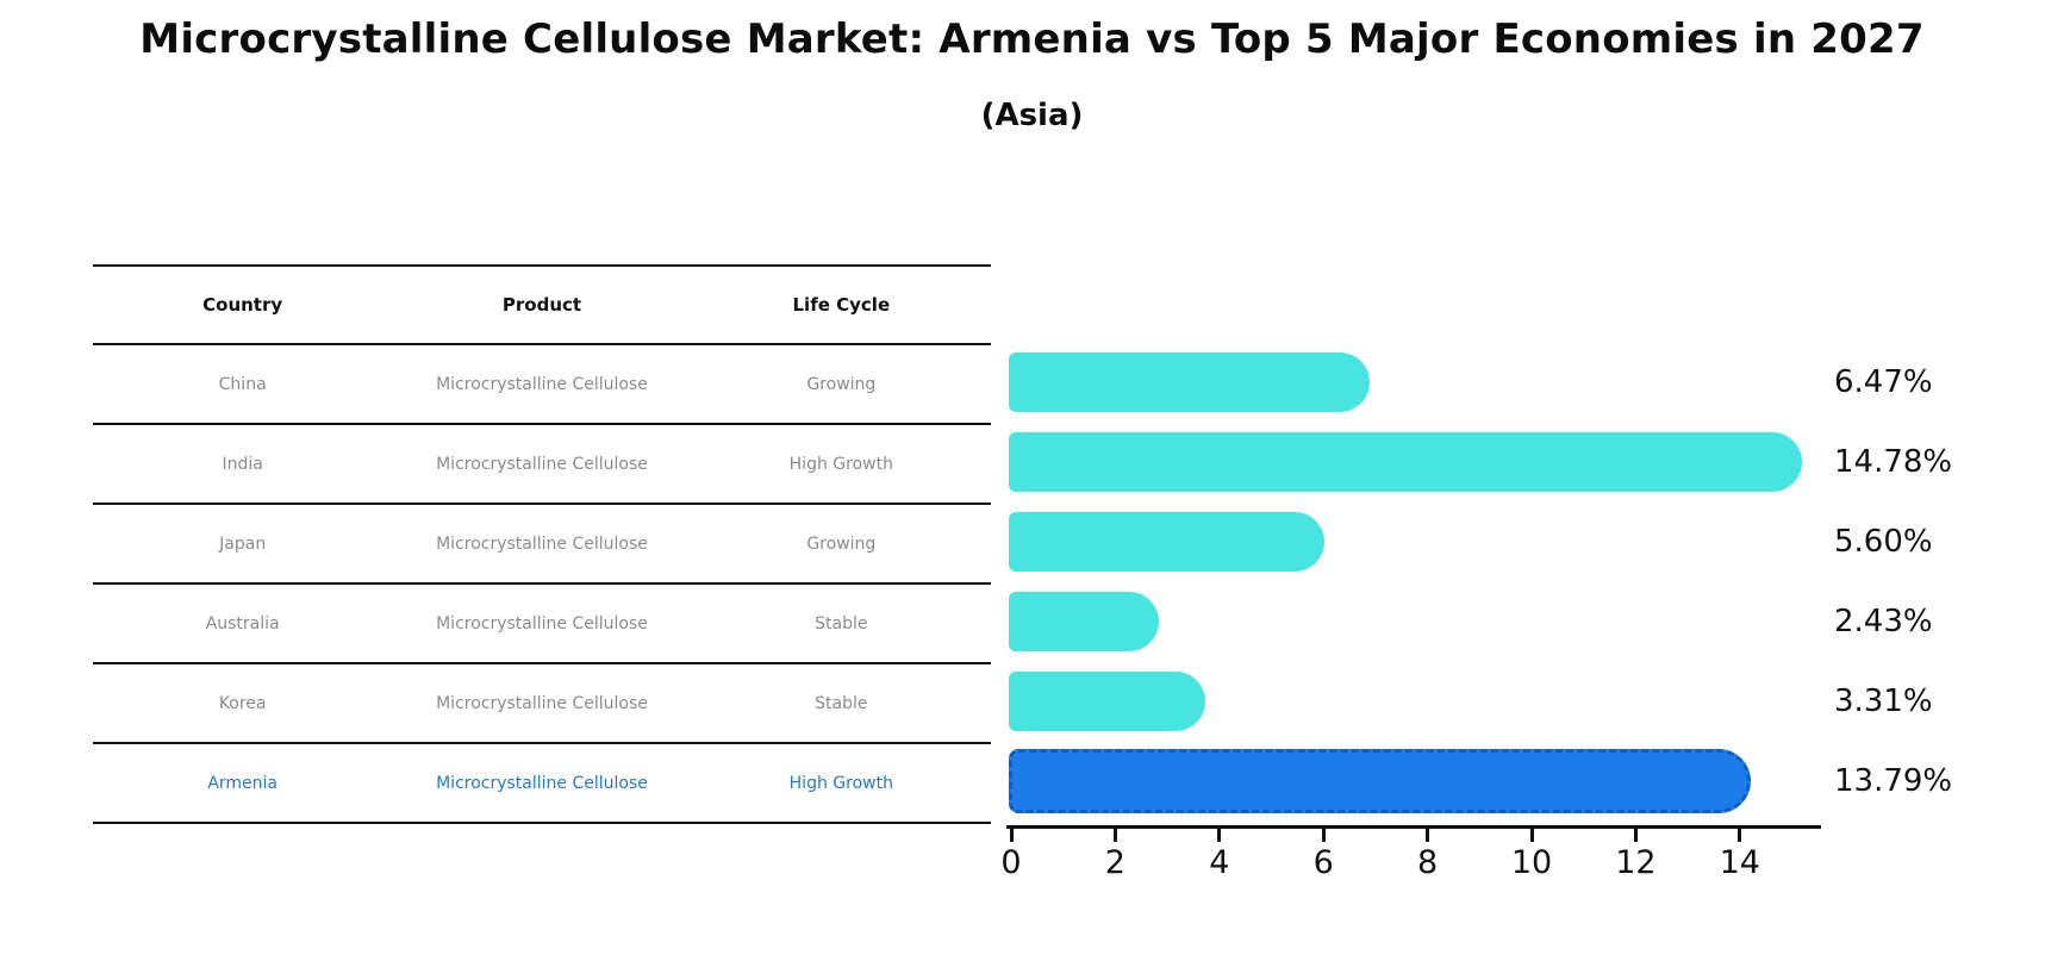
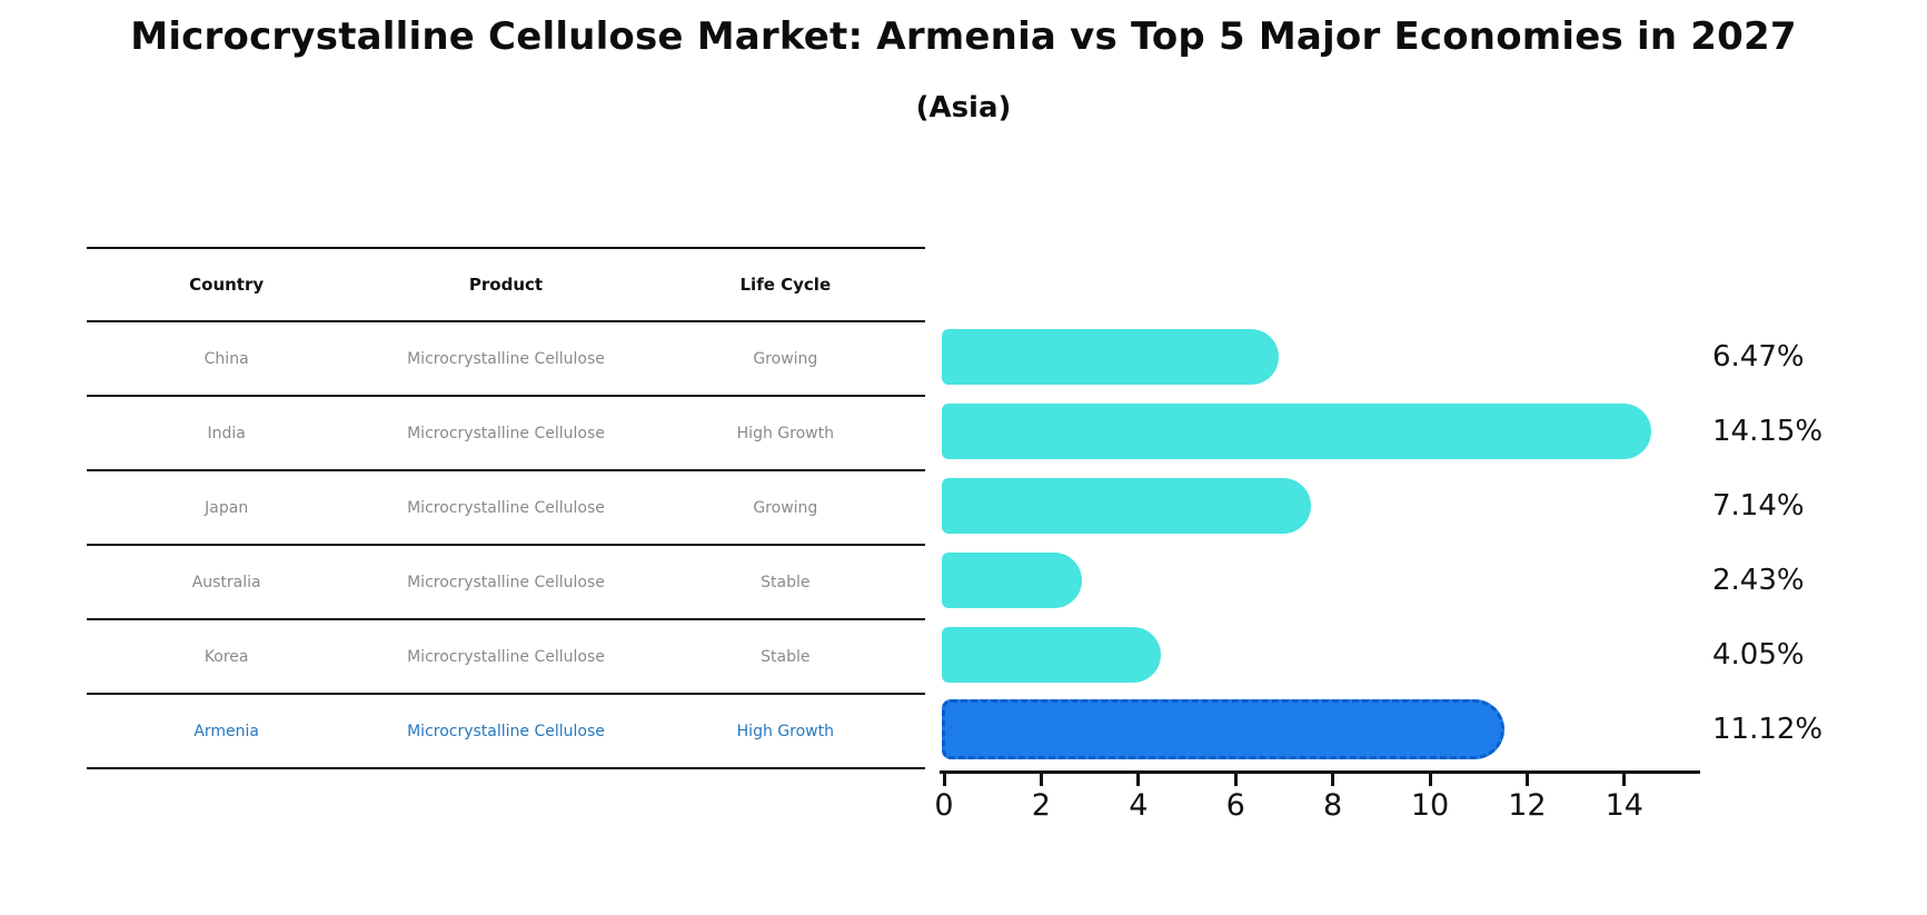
India: 14.78% -> 14.15%
Japan: 5.60% -> 7.14%
Korea: 3.31% -> 4.05%
Armenia: 13.79% -> 11.12%
